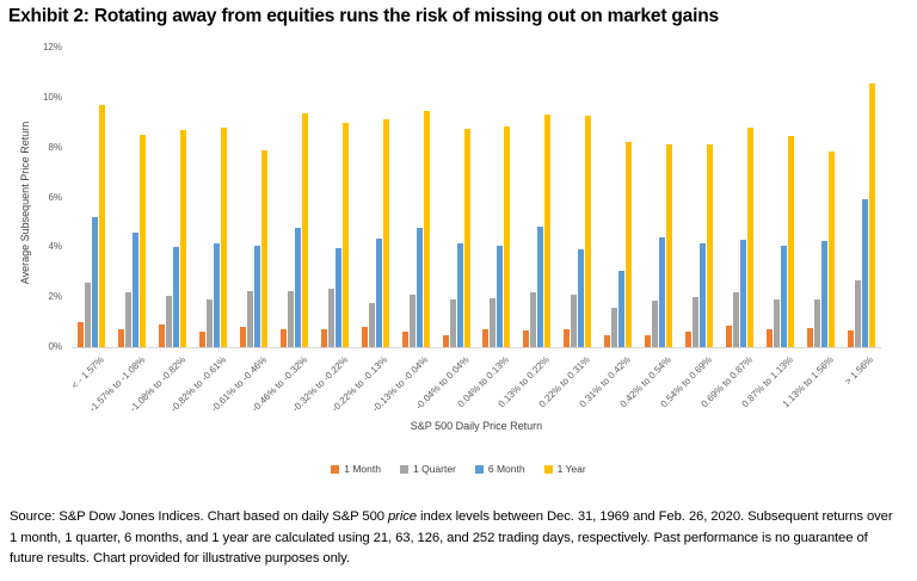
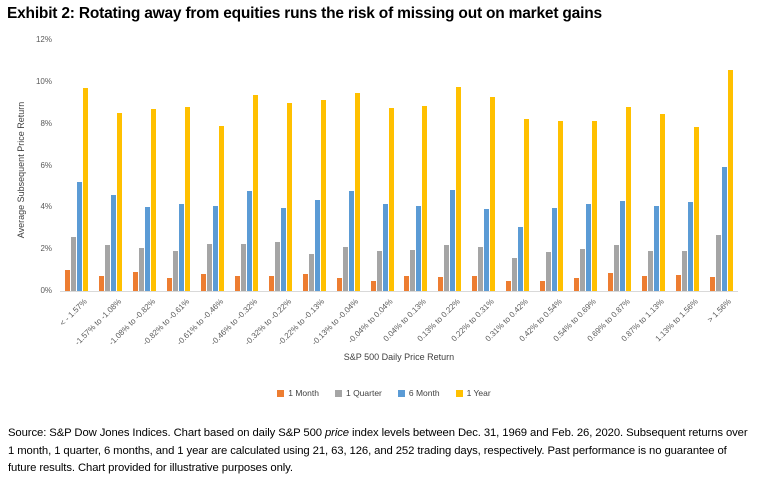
1 Year/0.13% to 0.22%: 9.3% -> 9.8%
6 Month/0.42% to 0.54%: 4.4% -> 4.0%
